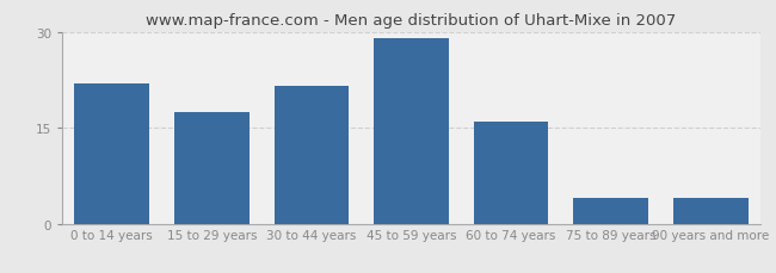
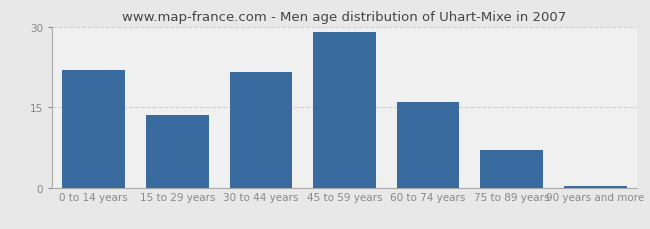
15 to 29 years: 17.4 -> 13.5
75 to 89 years: 4.0 -> 7.0
90 years and more: 4.0 -> 0.3
